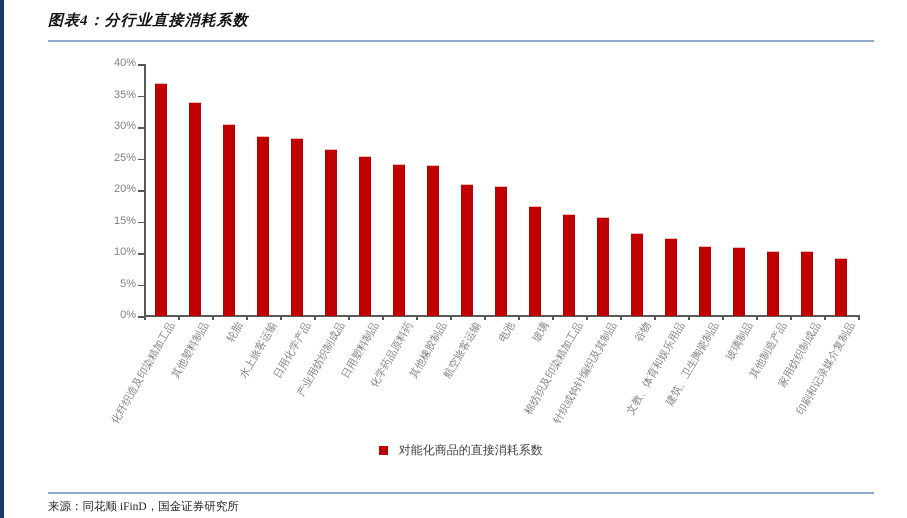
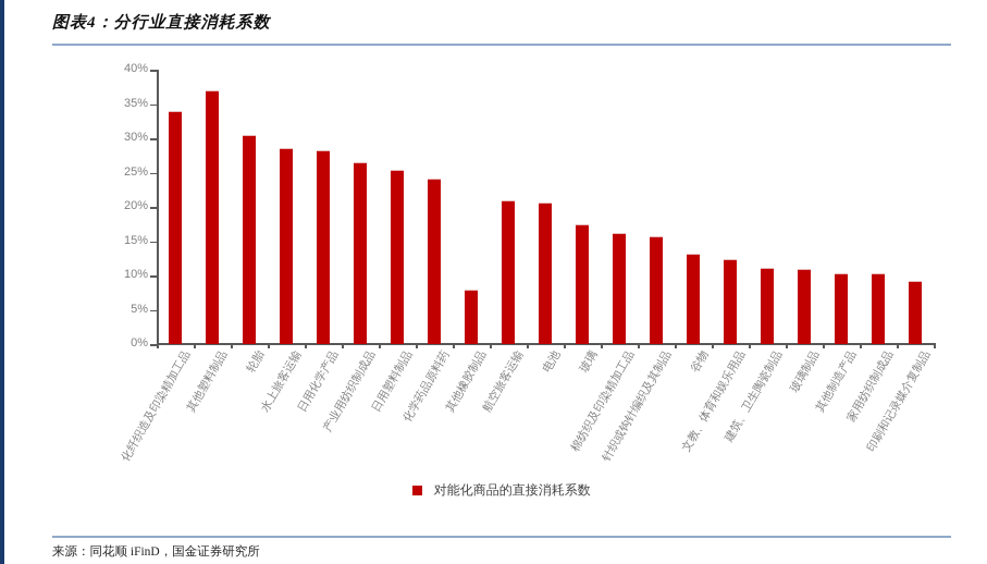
化纤织造及印染精加工品: 37% -> 34%
其他塑料制品: 34% -> 37%
其他橡胶制品: 24% -> 8%
